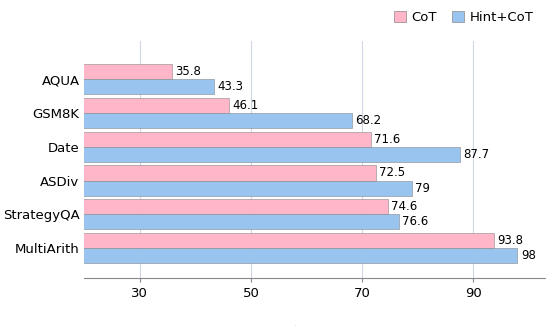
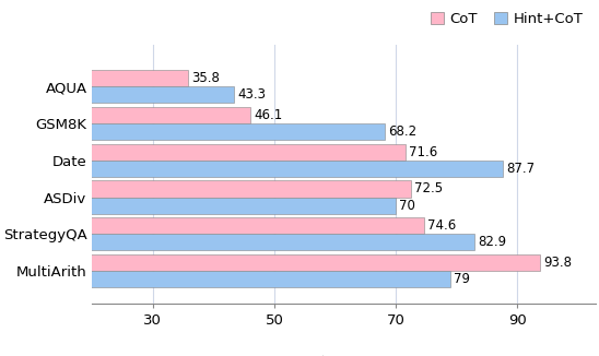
Hint+CoT/ASDiv: 79 -> 70
Hint+CoT/StrategyQA: 76.6 -> 82.9
Hint+CoT/MultiArith: 98 -> 79
